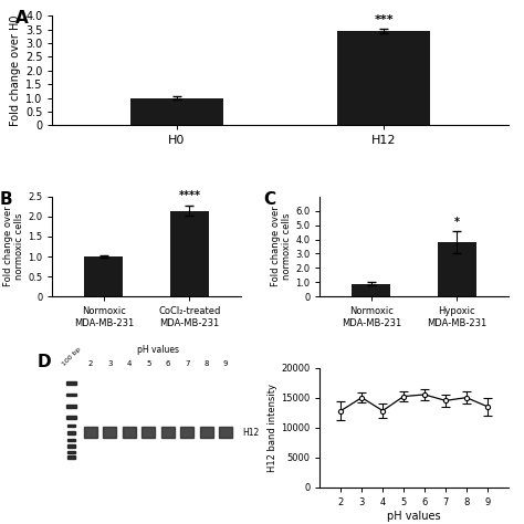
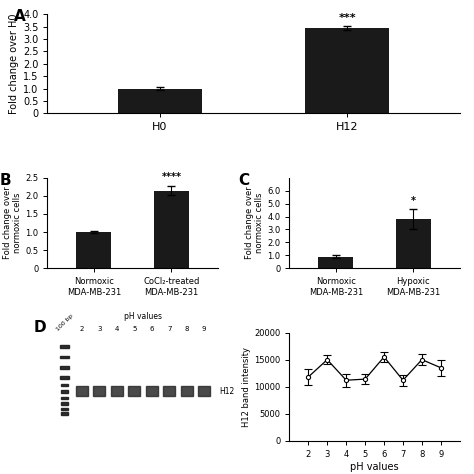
2: 12800 -> 11800
4: 12800 -> 11200
5: 15200 -> 11400
7: 14500 -> 11200
